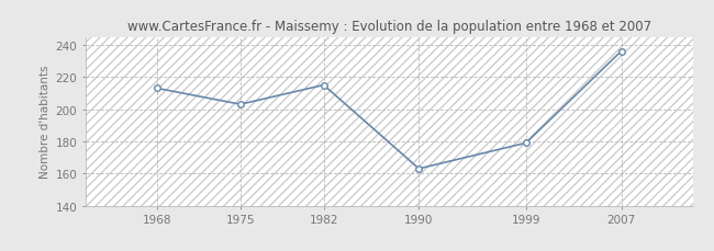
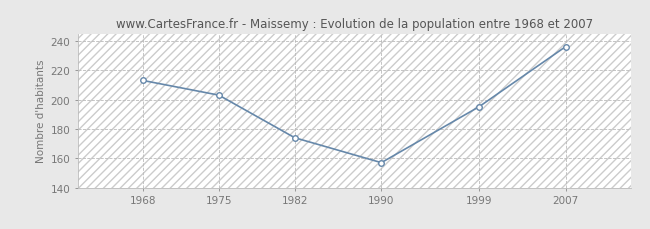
1982: 215 -> 174
1990: 163 -> 157
1999: 179 -> 195
